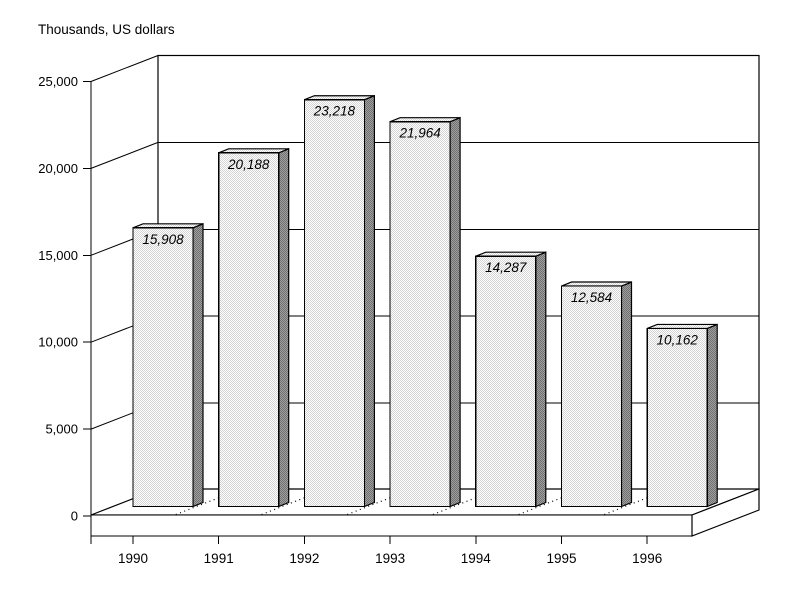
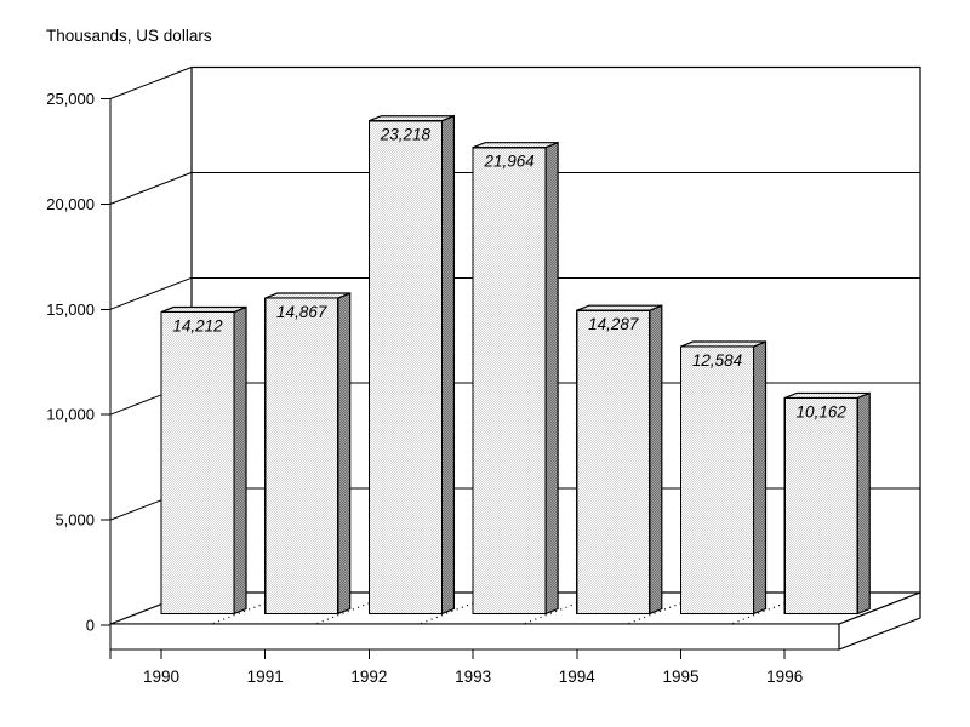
1990: 15,908 -> 14,212
1991: 20,188 -> 14,867
